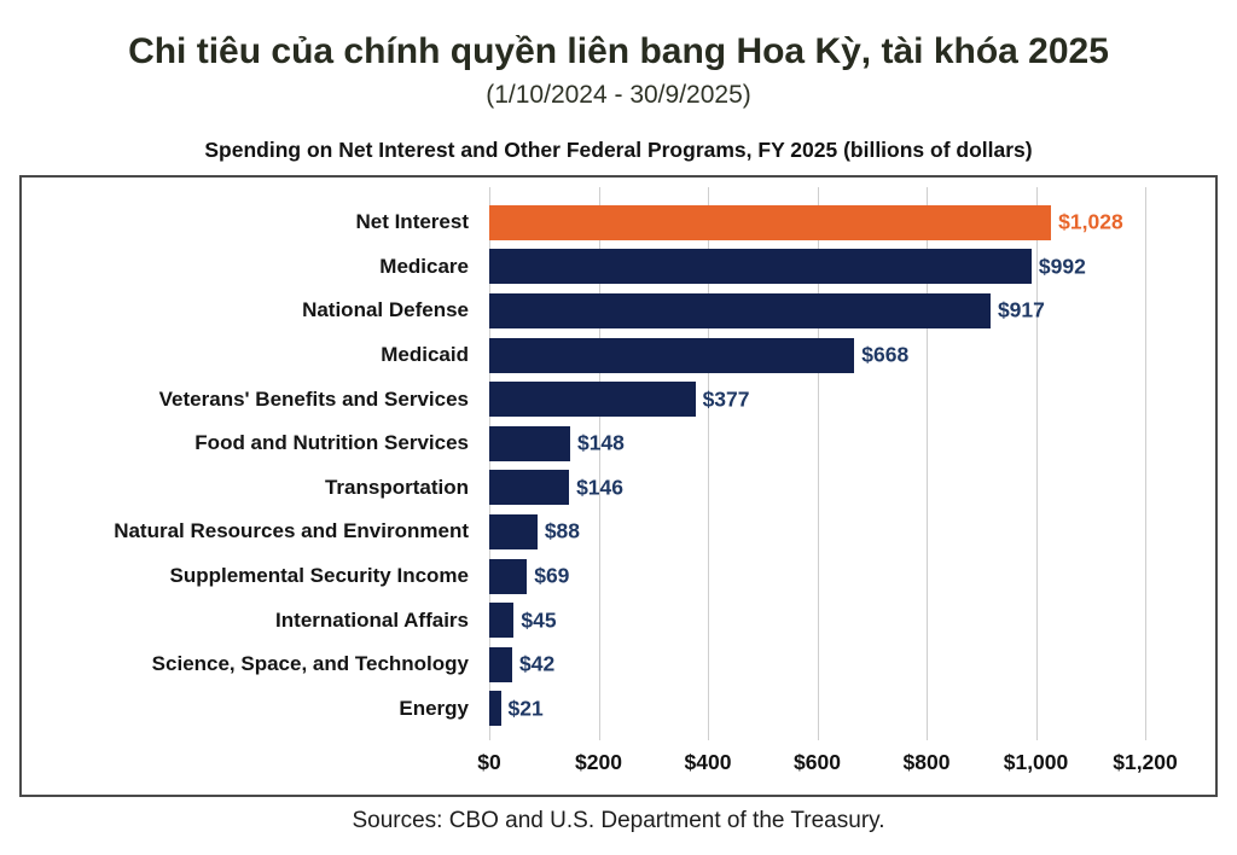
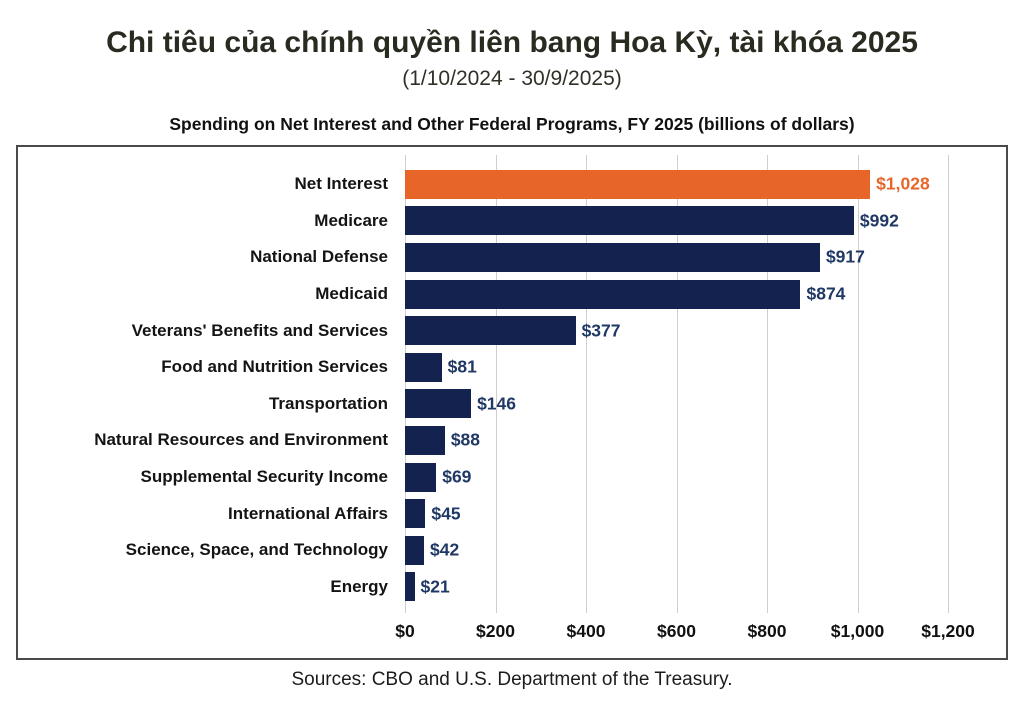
Medicaid: $668 -> $874
Food and Nutrition Services: $148 -> $81
